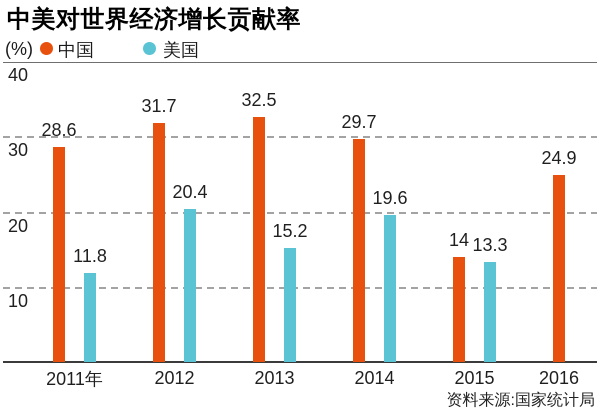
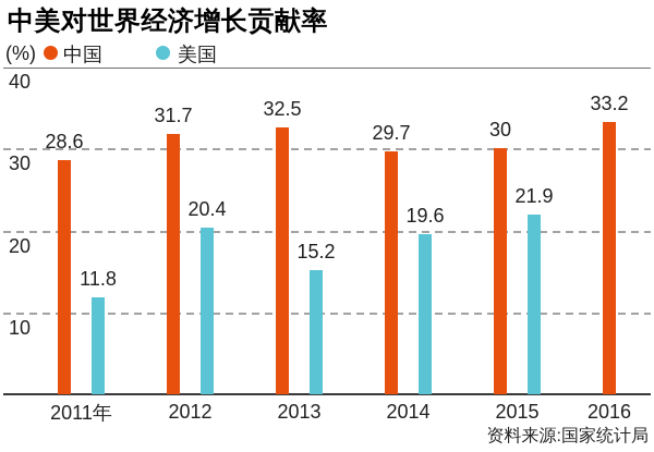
中国/2015: 14 -> 30
美国/2015: 13.3 -> 21.9
中国/2016: 24.9 -> 33.2
